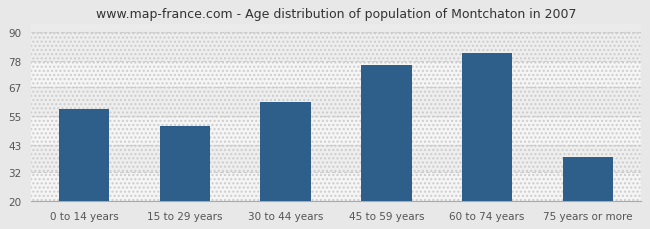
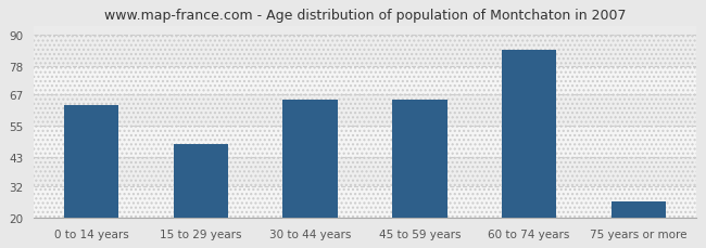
0 to 14 years: 58 -> 63
15 to 29 years: 51 -> 48
30 to 44 years: 61 -> 65
45 to 59 years: 76 -> 65
60 to 74 years: 81 -> 84
75 years or more: 38 -> 26
